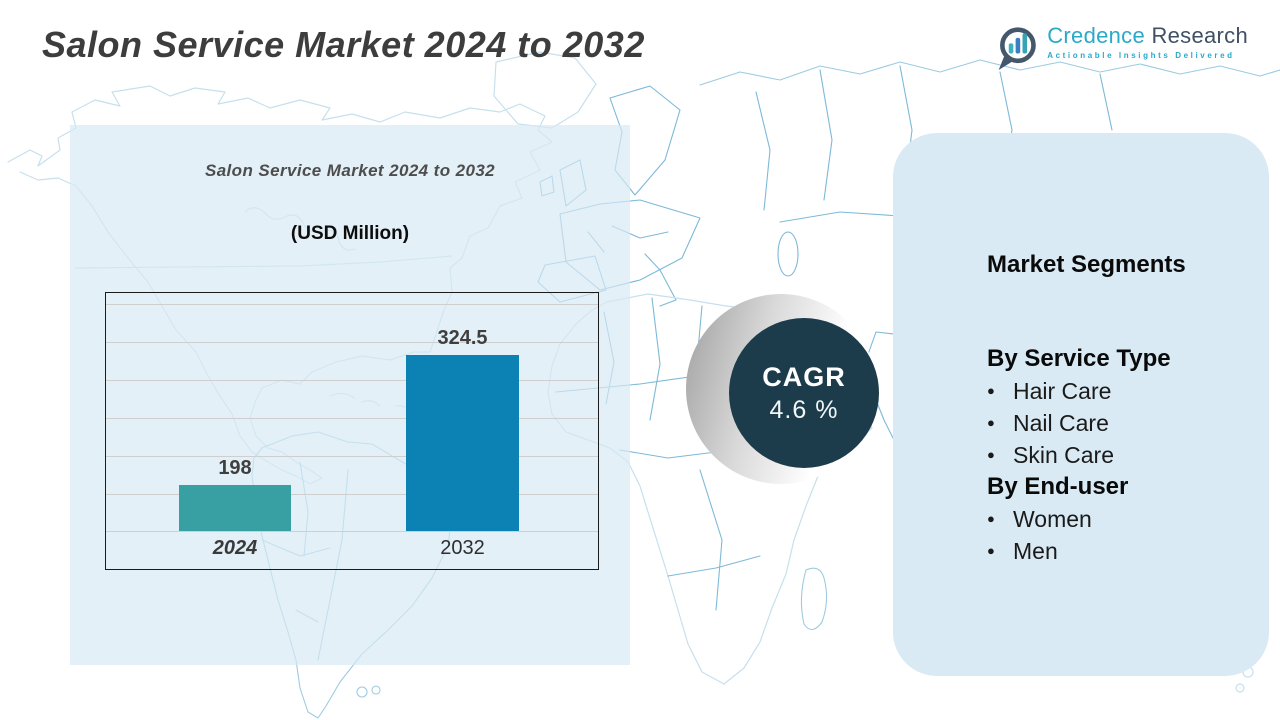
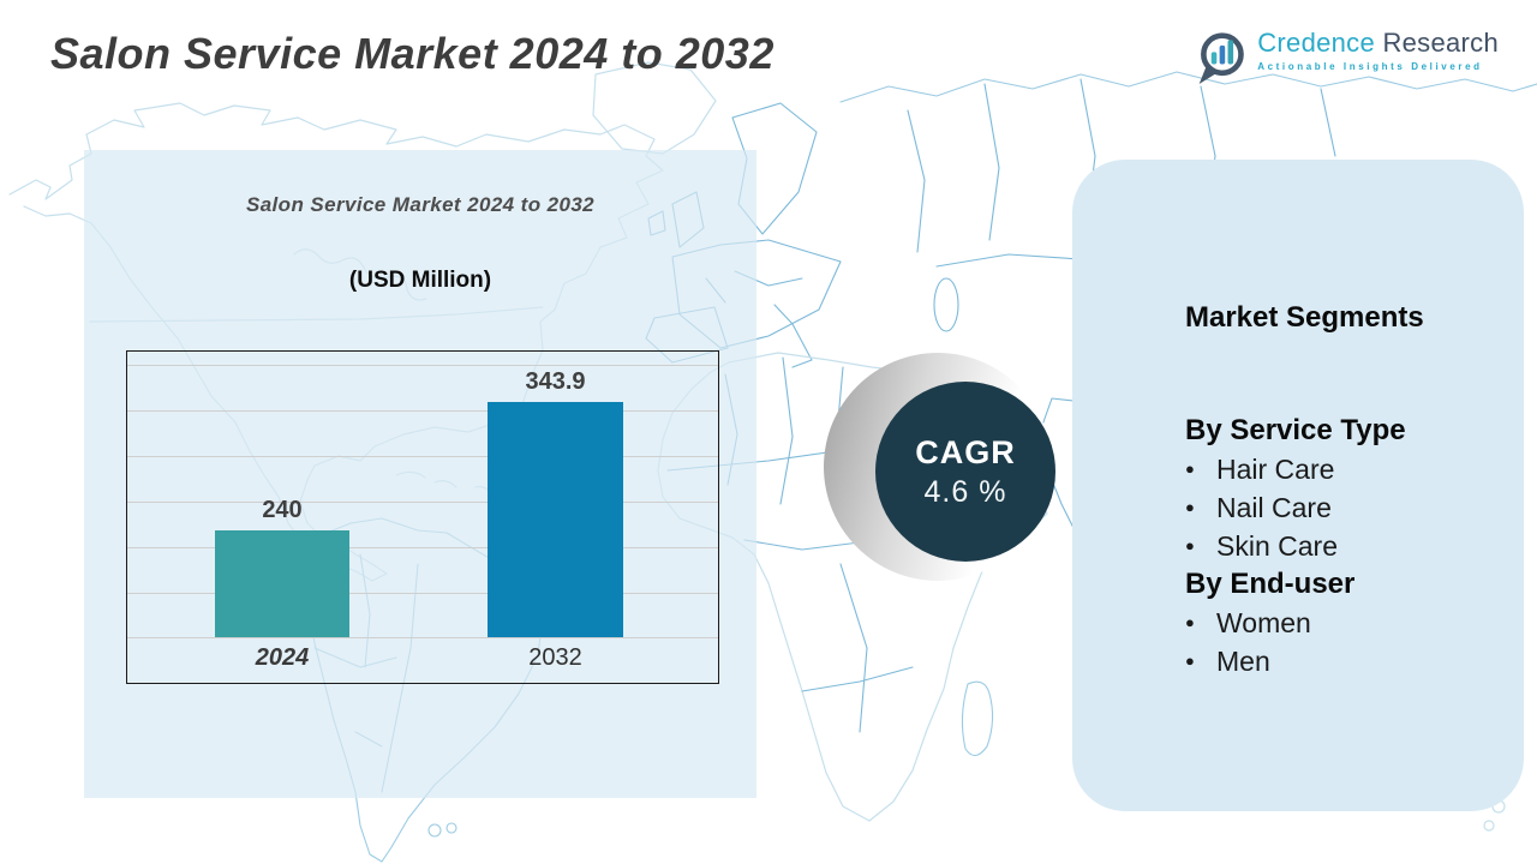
2024: 198 -> 240
2032: 324.5 -> 343.9
